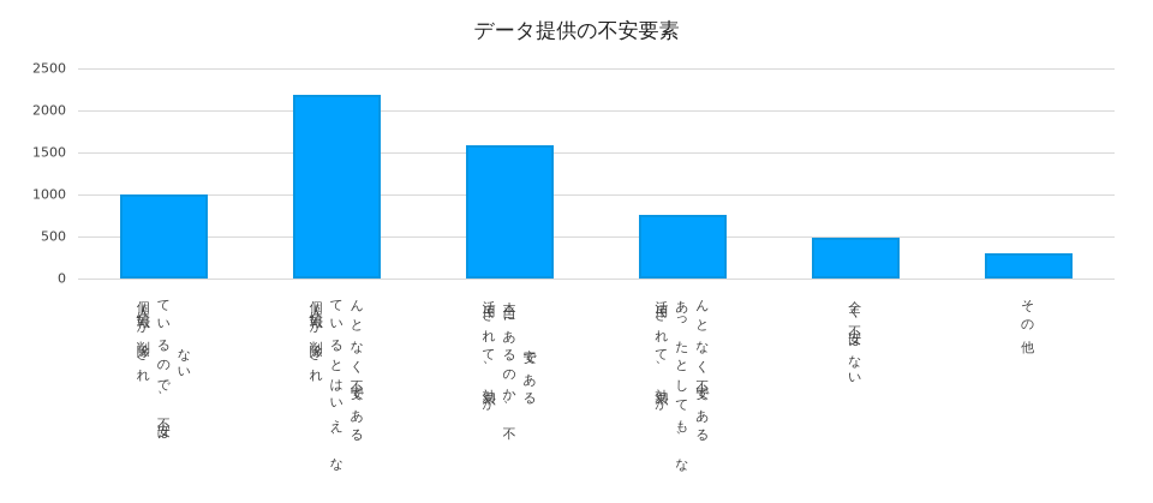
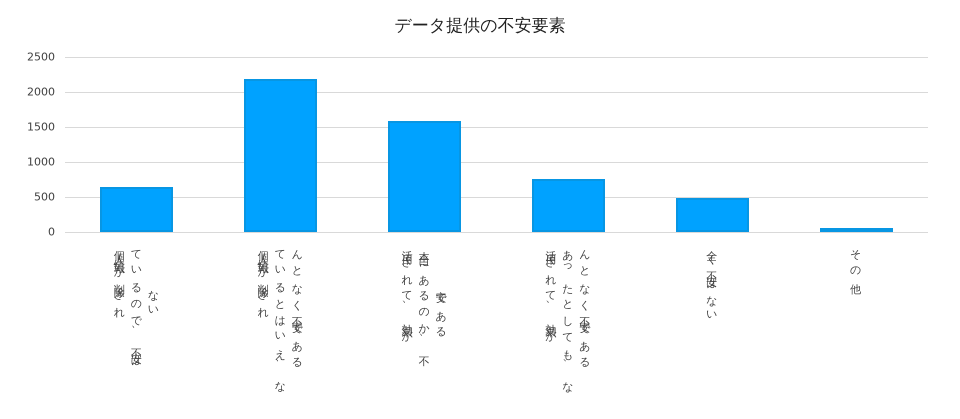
個人情報が削除されているので、不安はない: 1000 -> 600
その他: 300 -> 100
